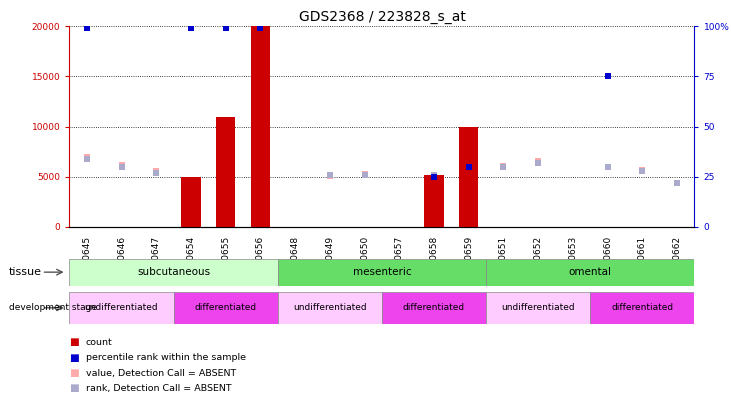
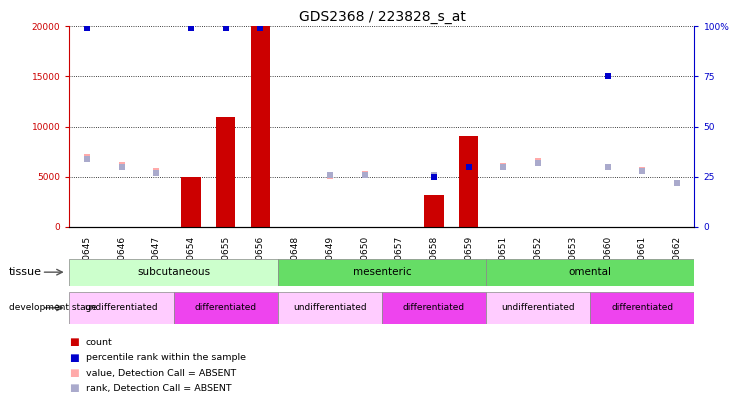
GSM30658: 5200 -> 3200
GSM30659: 10000 -> 9100
